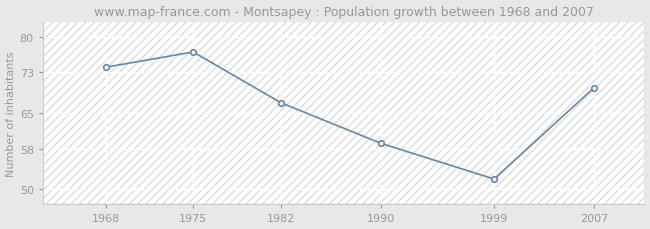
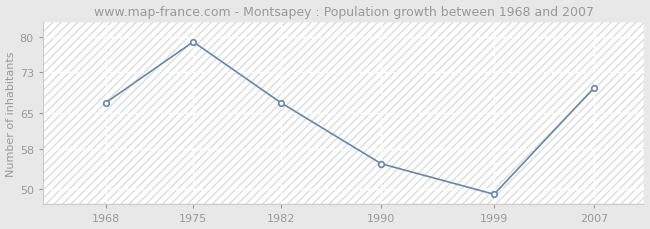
1968: 74 -> 67
1975: 77 -> 79
1990: 59 -> 55
1999: 52 -> 49
